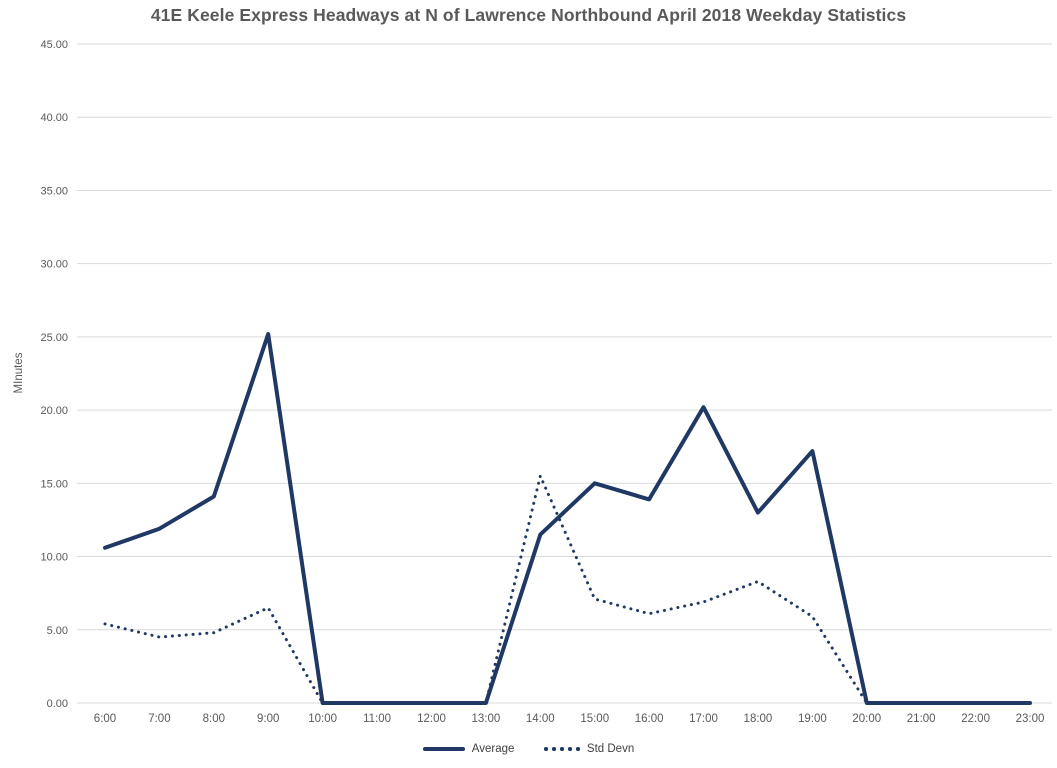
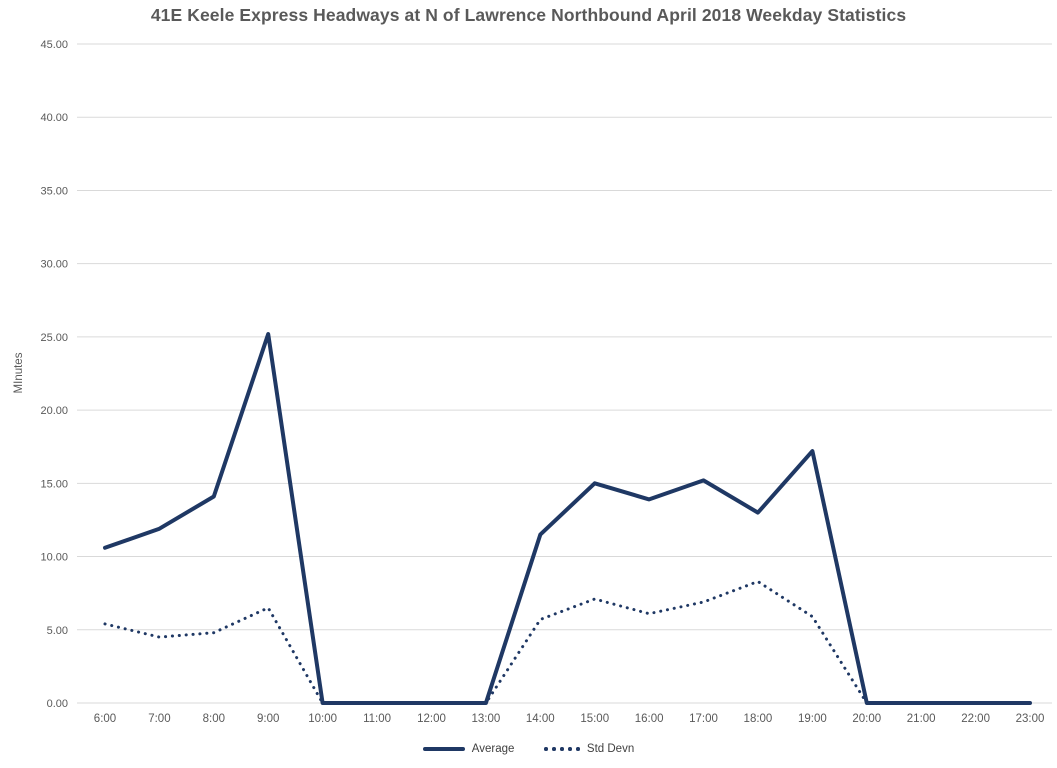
Std Devn/14:00: 15.5 -> 5.7
Average/17:00: 20.2 -> 15.2
